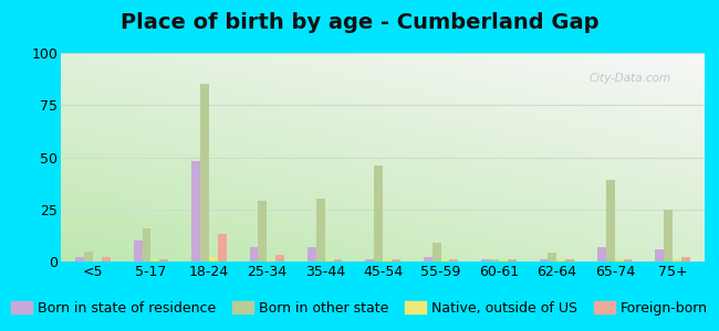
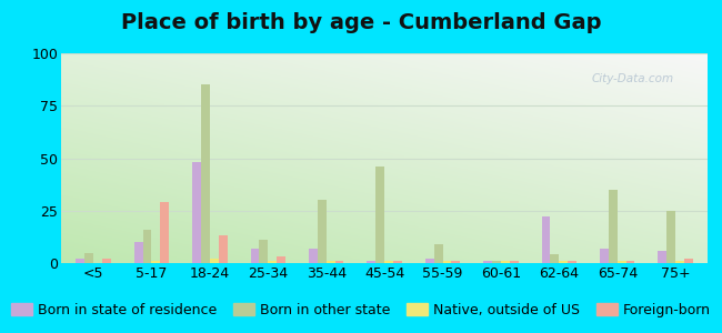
Foreign-born/5-17: 1 -> 29
Born in other state/25-34: 29 -> 11
Born in state of residence/62-64: 1 -> 22
Born in other state/65-74: 39 -> 35
